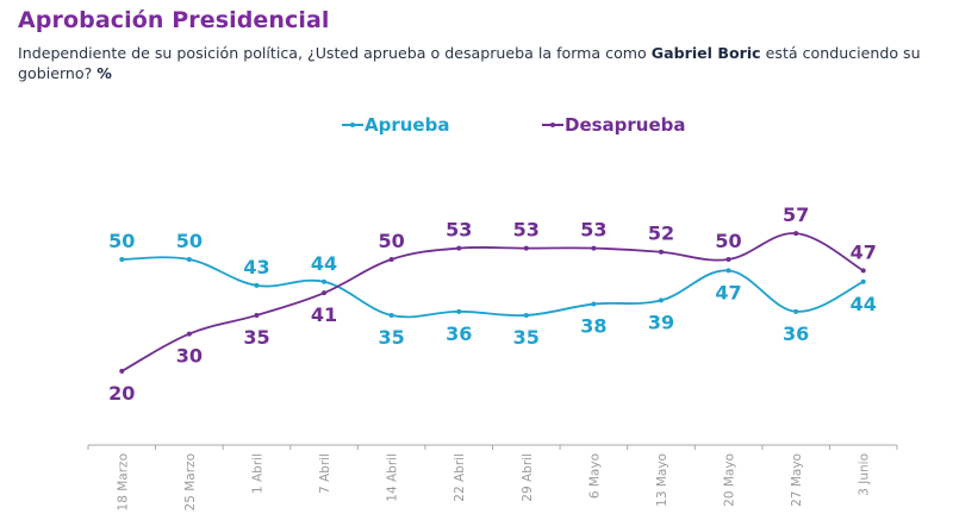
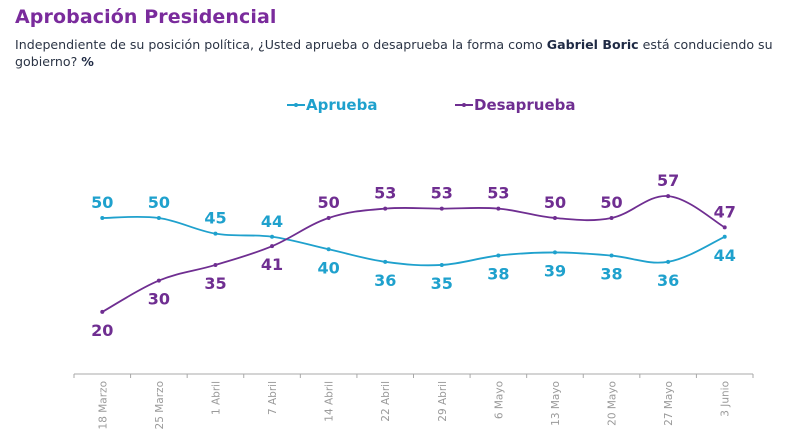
Aprueba/1 Abril: 43 -> 45
Aprueba/14 Abril: 35 -> 40
Desaprueba/13 Mayo: 52 -> 50
Aprueba/20 Mayo: 47 -> 38
